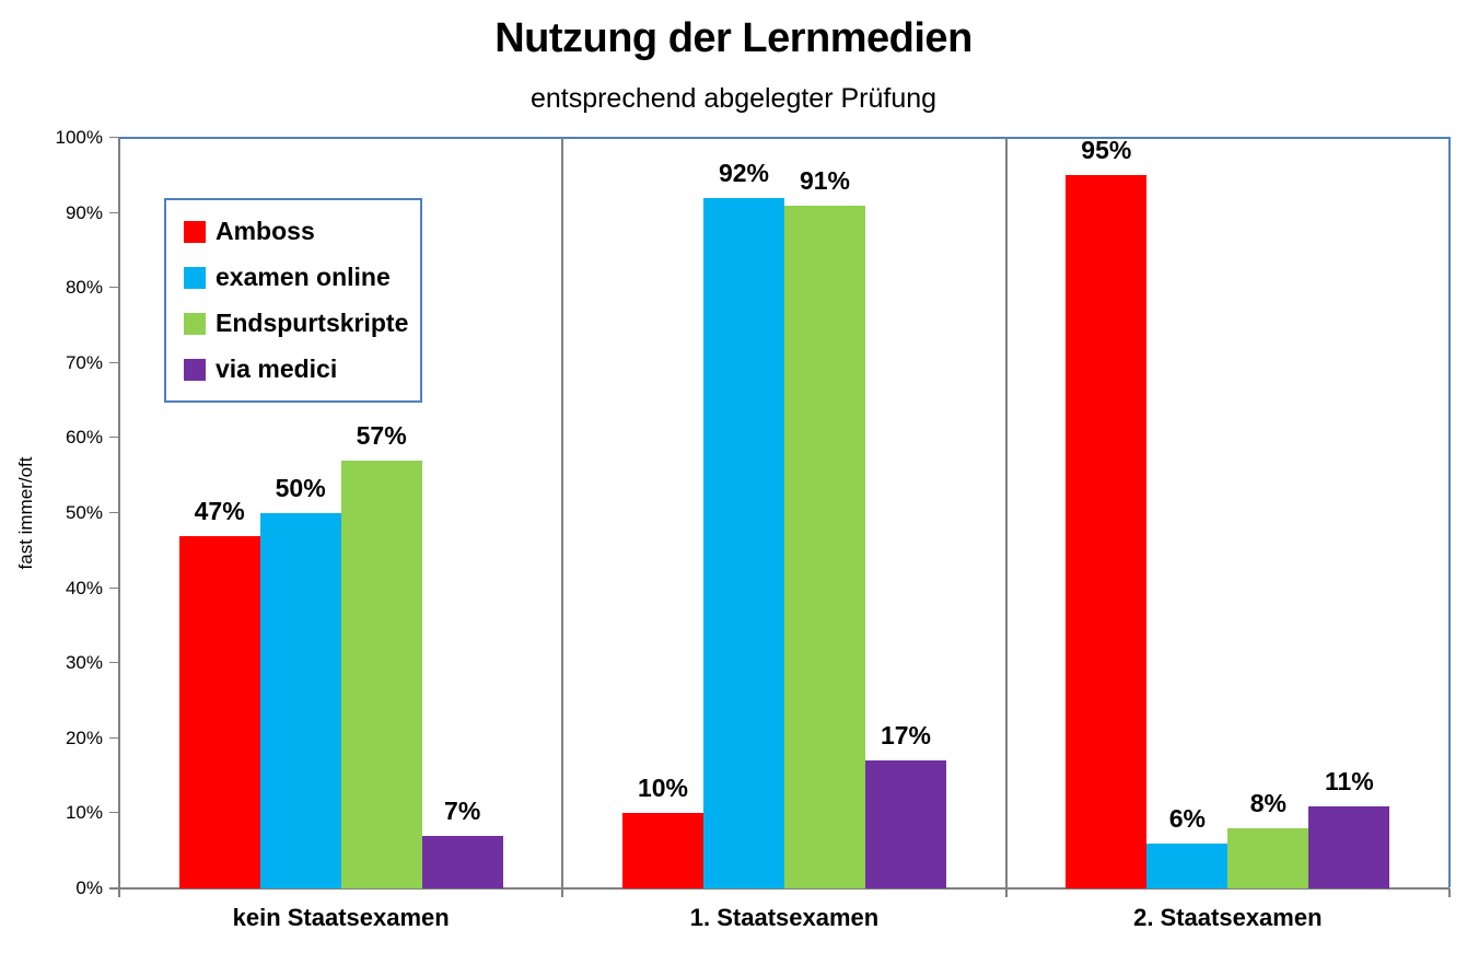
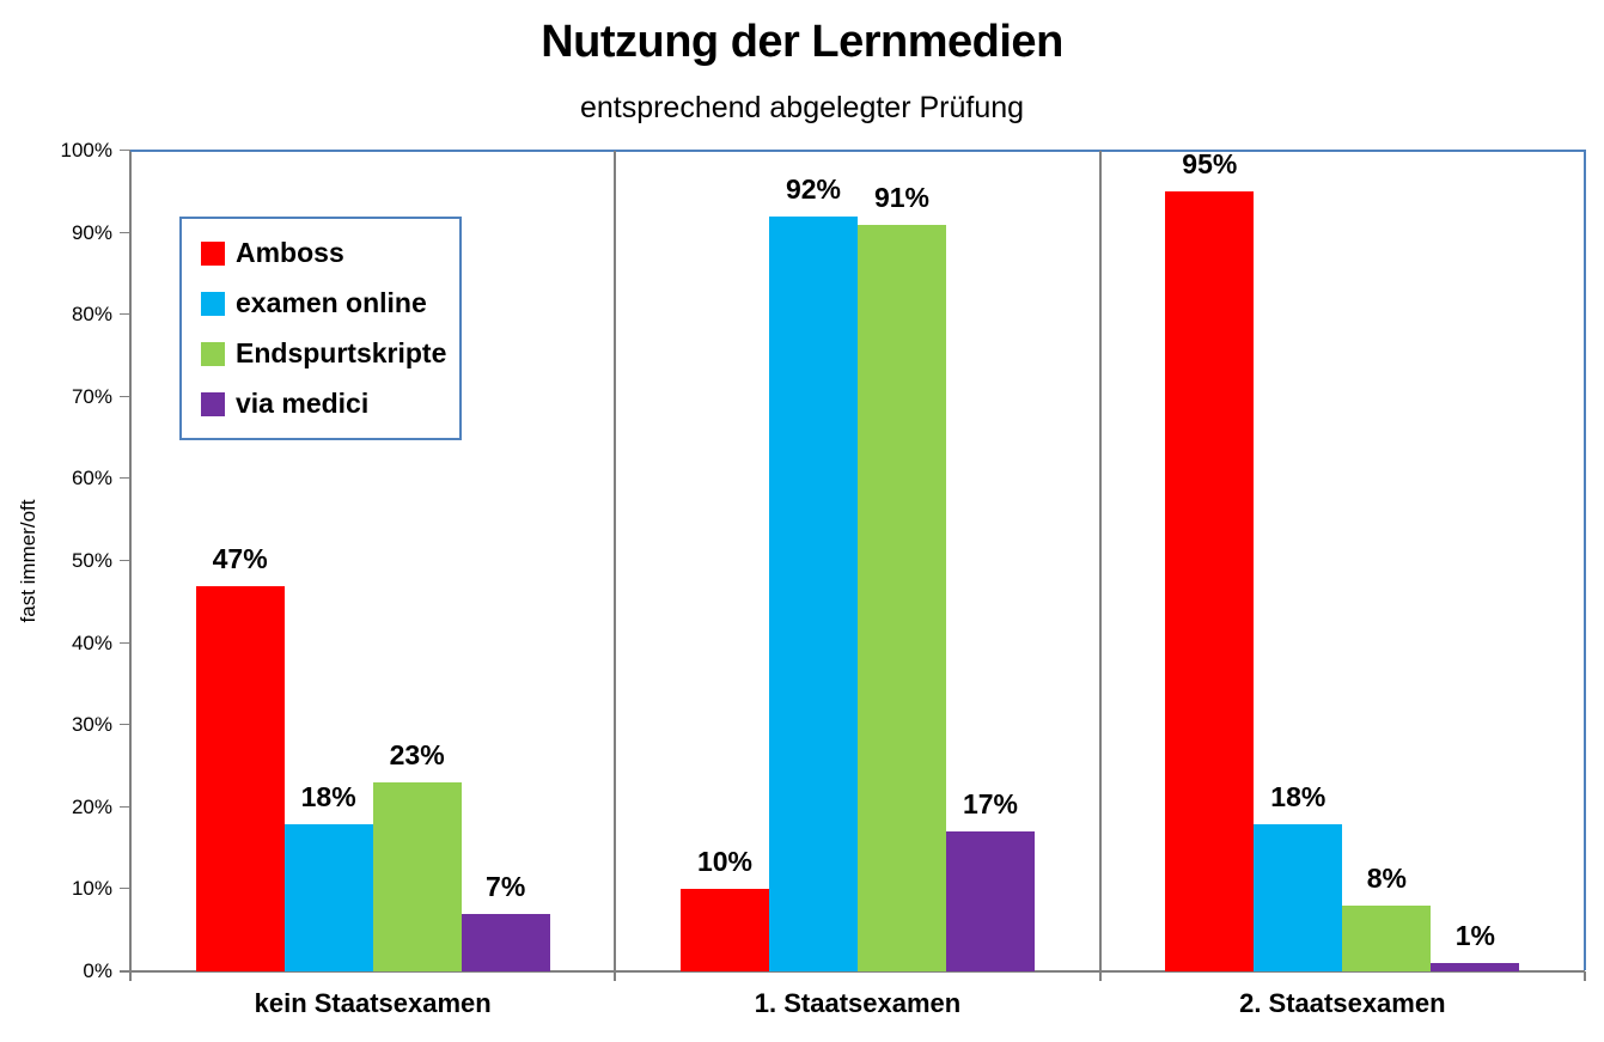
examen online/kein Staatsexamen: 50% -> 18%
Endspurtskripte/kein Staatsexamen: 57% -> 23%
examen online/2. Staatsexamen: 6% -> 18%
via medici/2. Staatsexamen: 11% -> 1%
